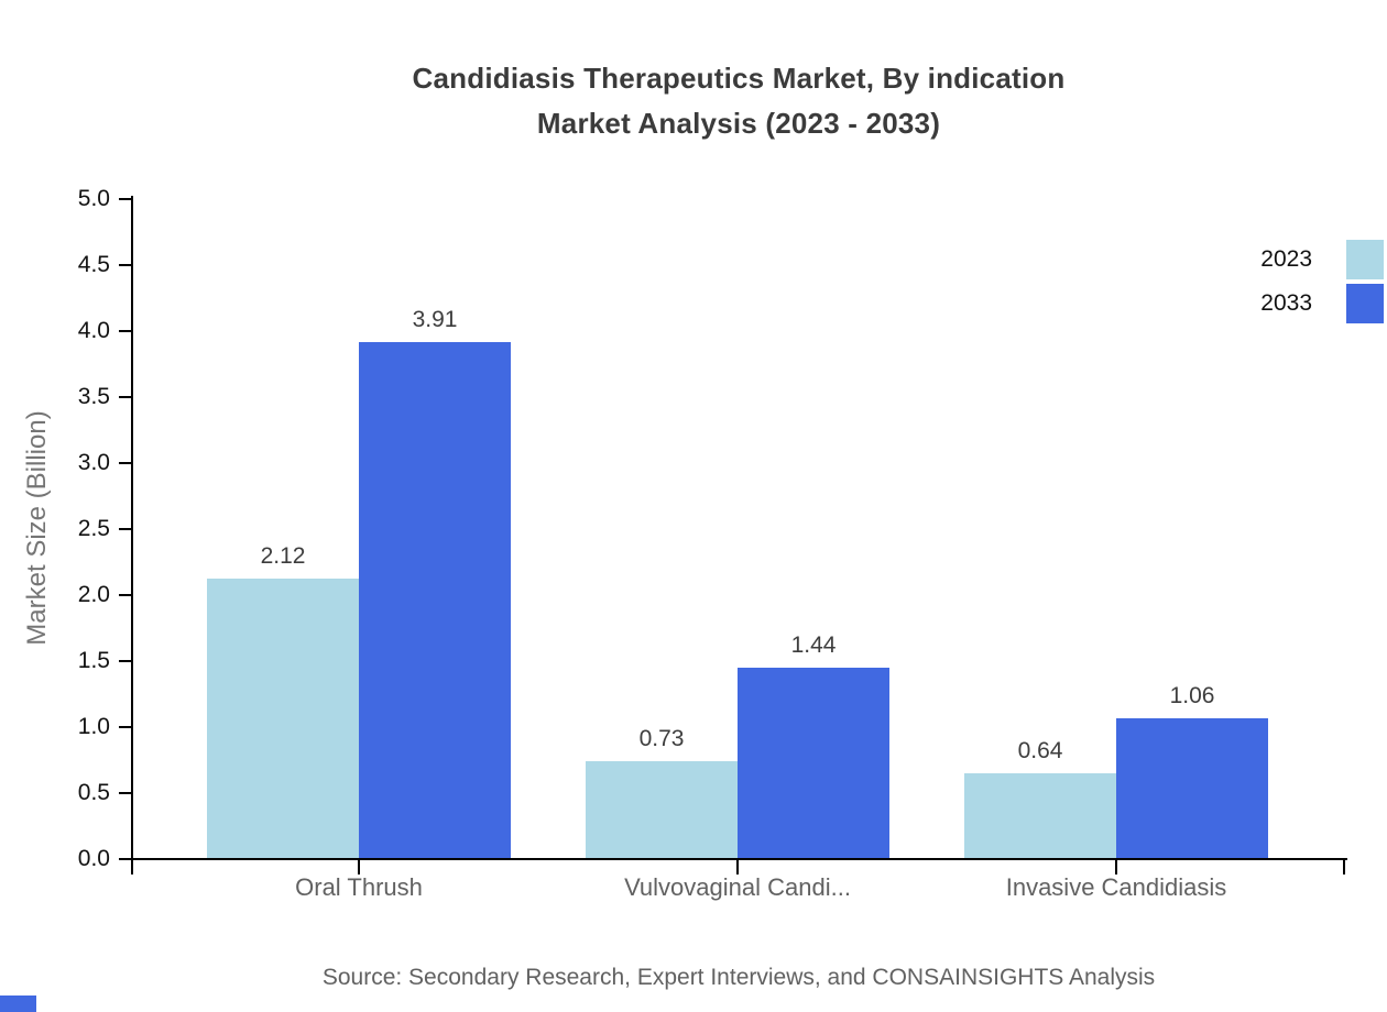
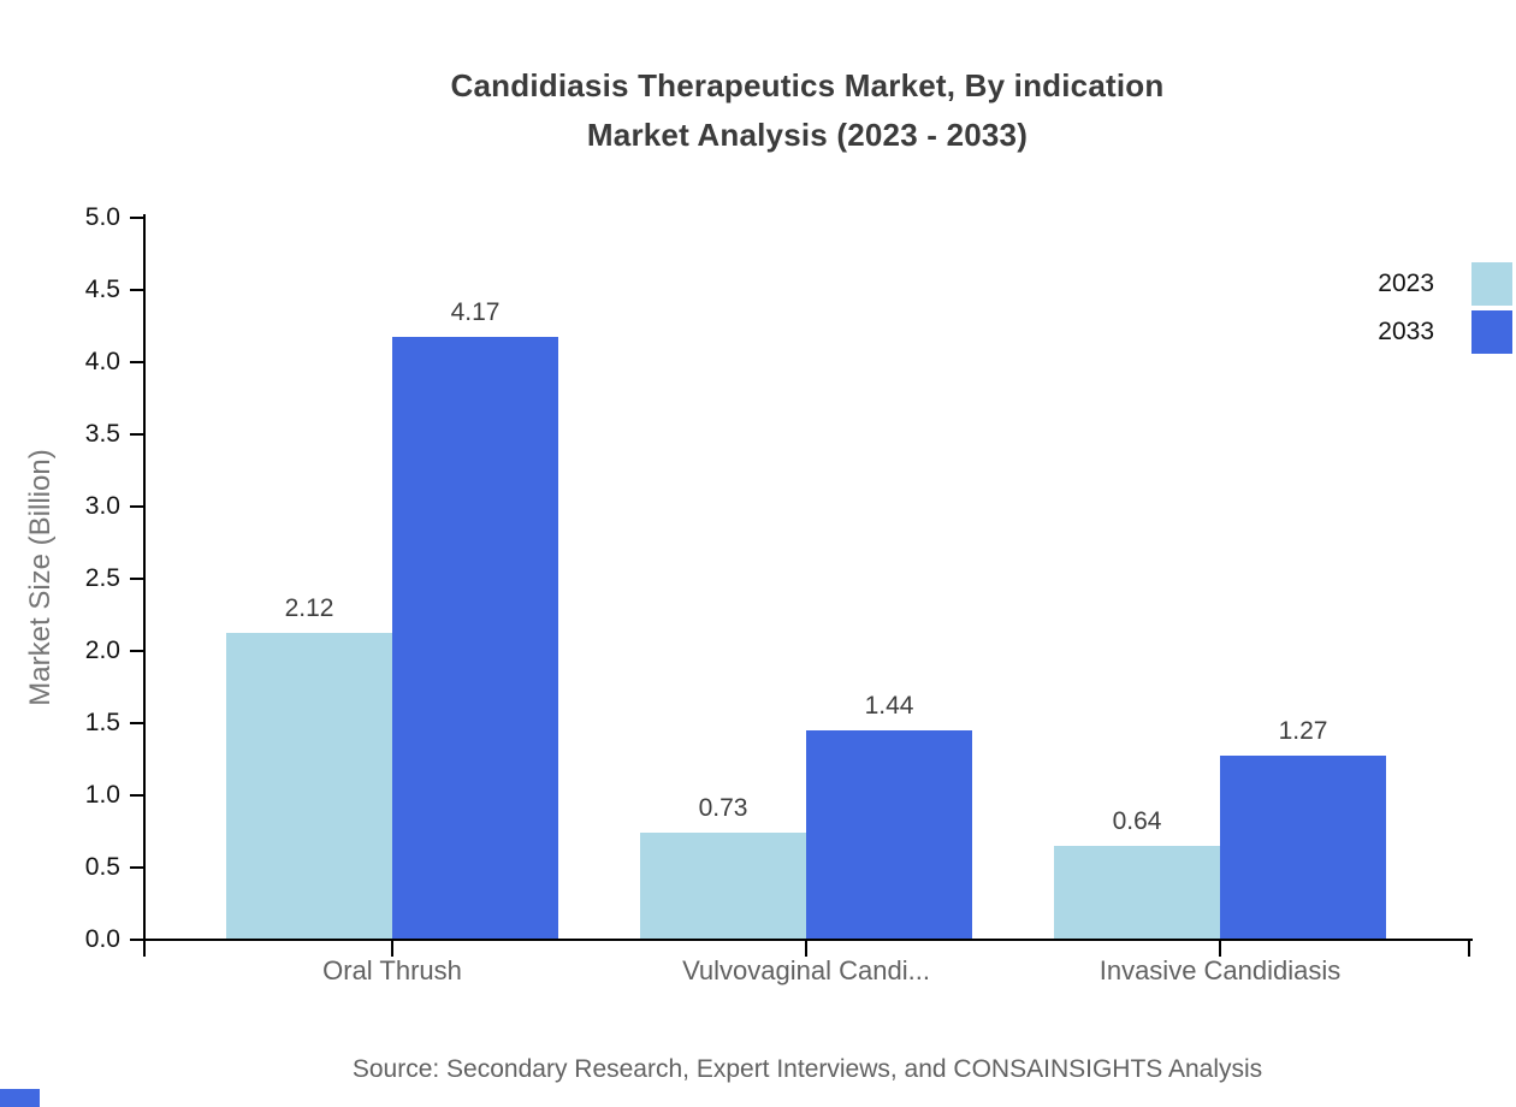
2033/Oral Thrush: 3.91 -> 4.17
2033/Invasive Candidiasis: 1.06 -> 1.27
